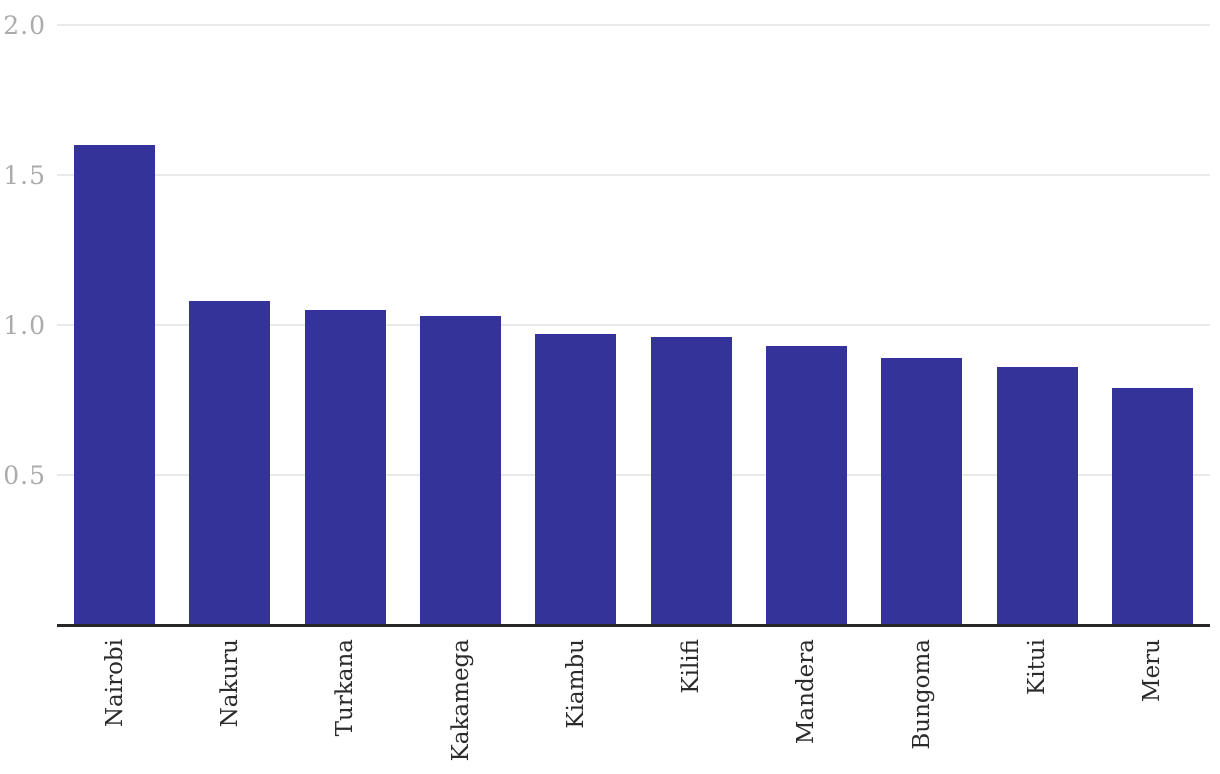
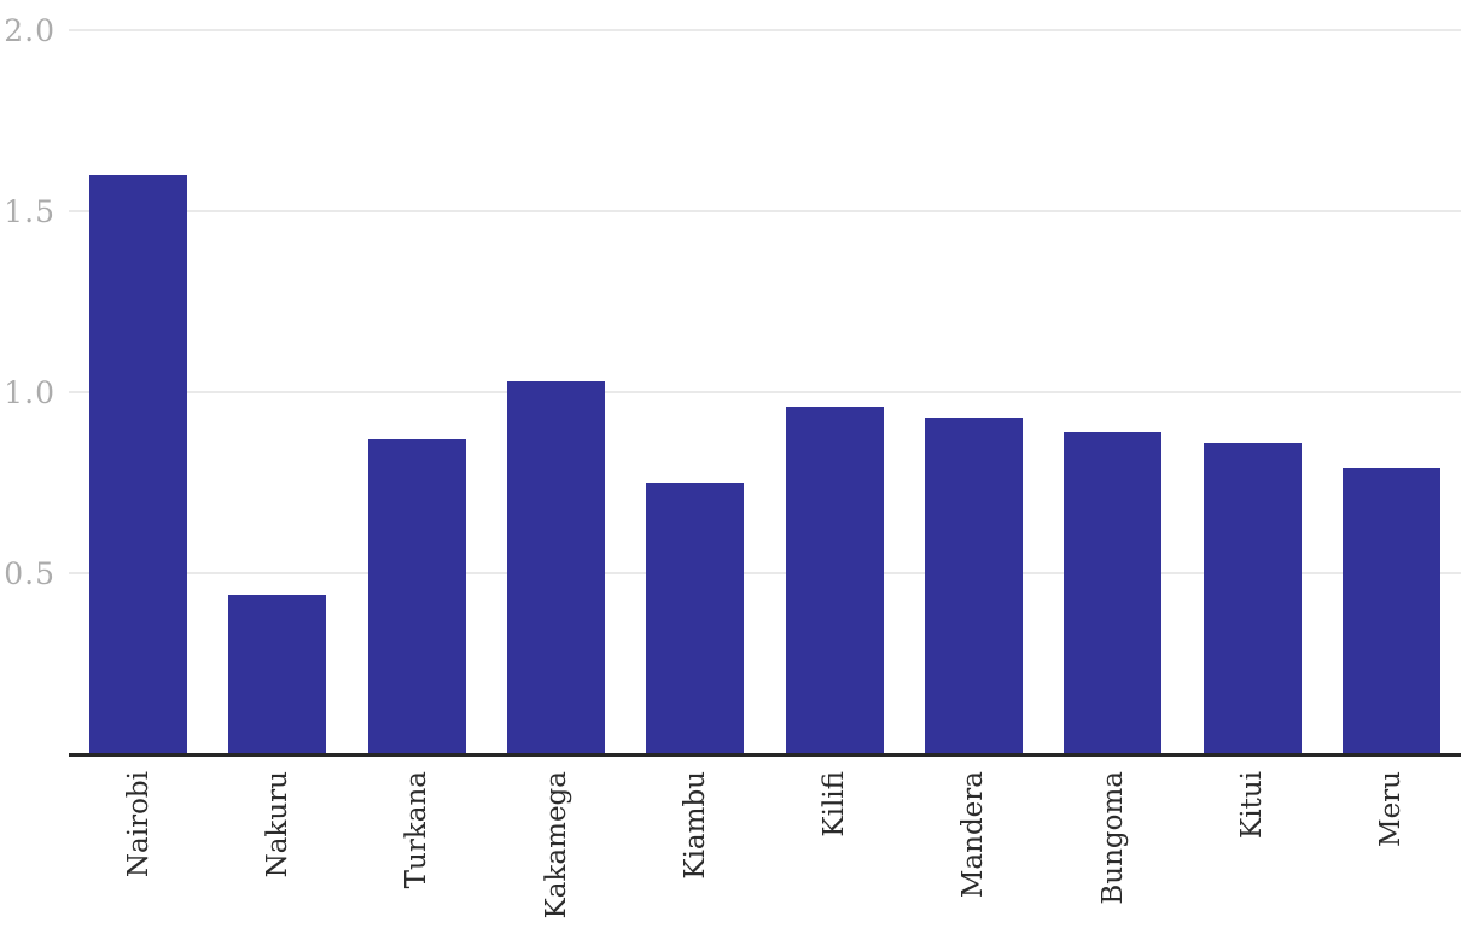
Nakuru: 1.08 -> 0.44
Turkana: 1.05 -> 0.87
Kiambu: 0.97 -> 0.75
